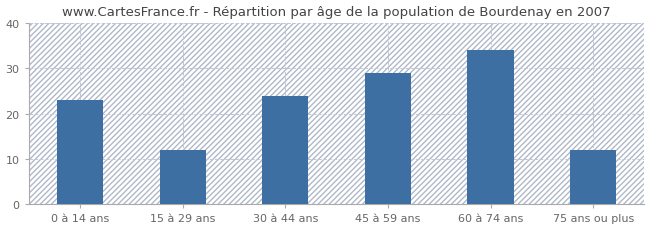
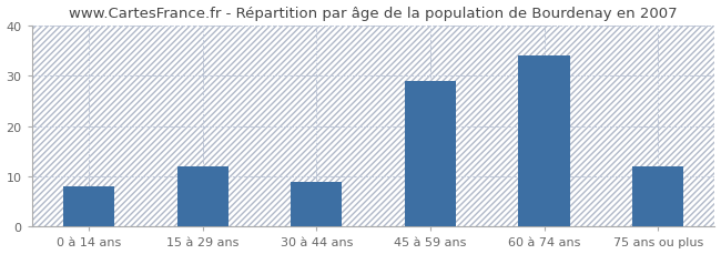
0 à 14 ans: 23 -> 8
30 à 44 ans: 24 -> 9
